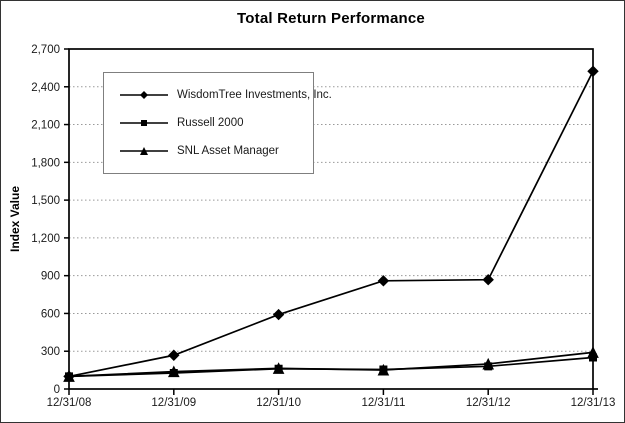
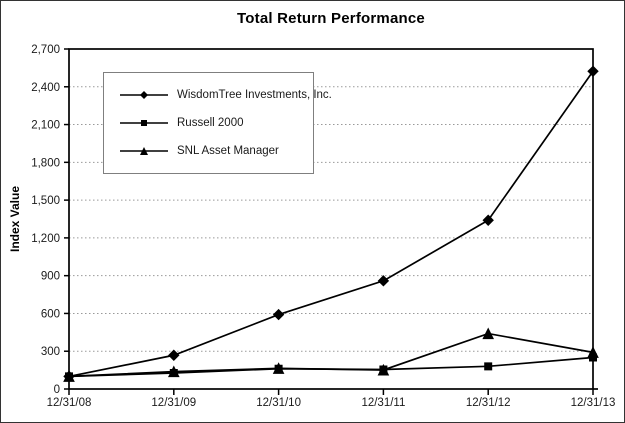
WisdomTree Investments, Inc./12/31/12: 870 -> 1340
SNL Asset Manager/12/31/12: 200 -> 440
